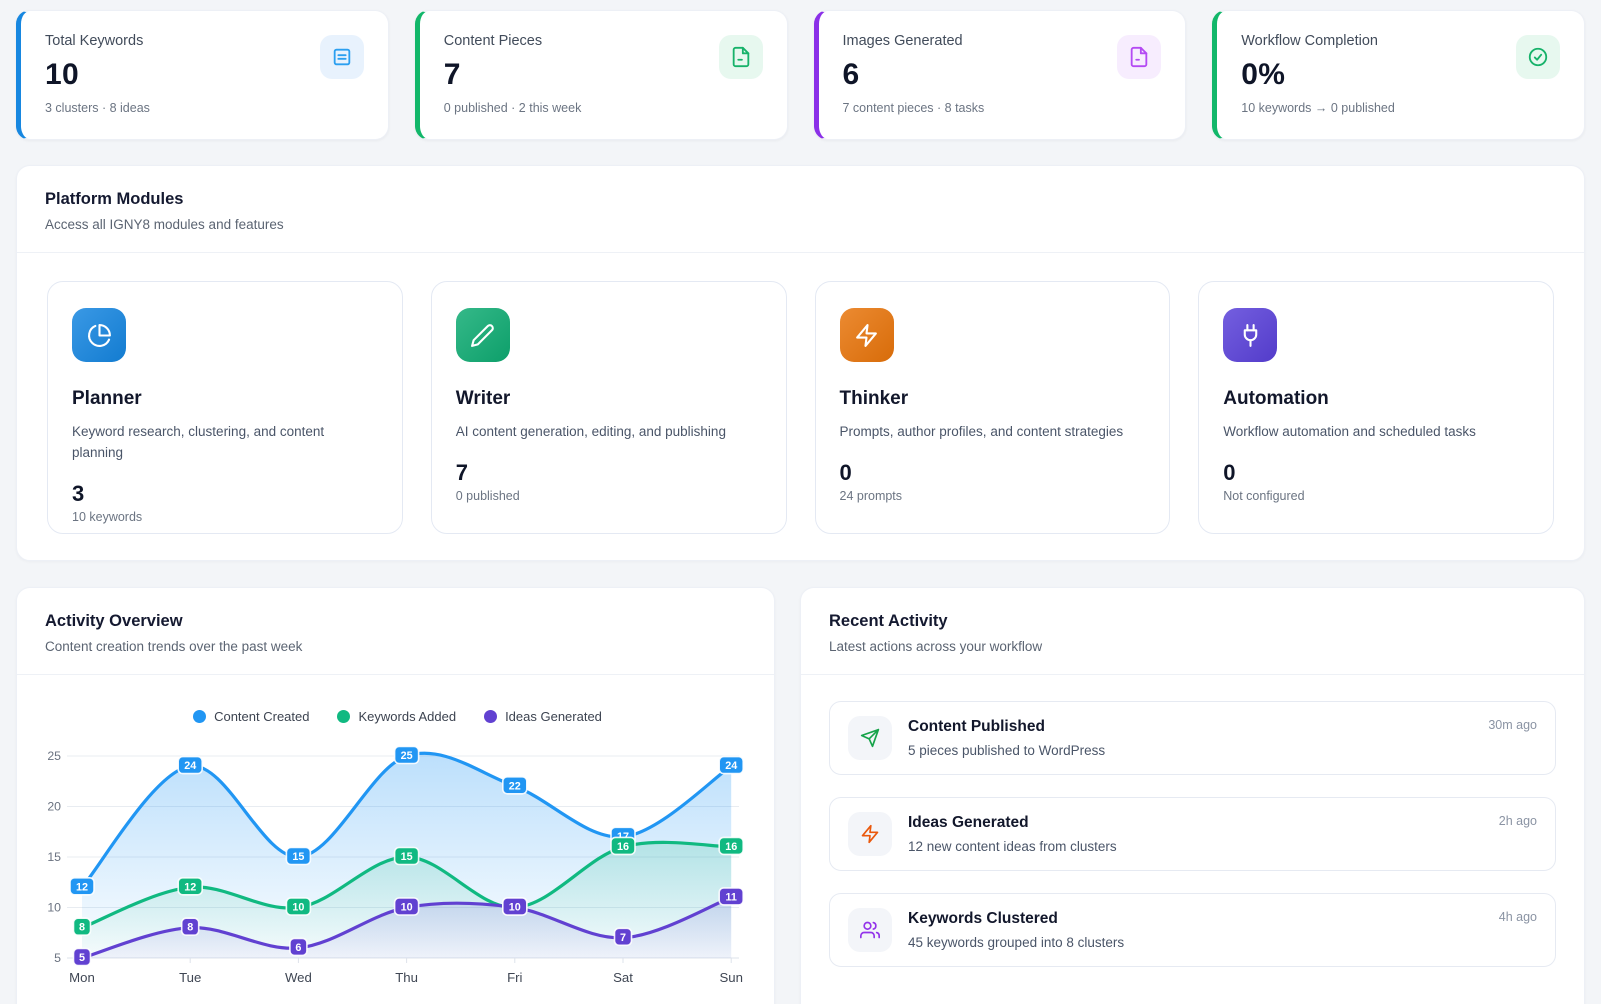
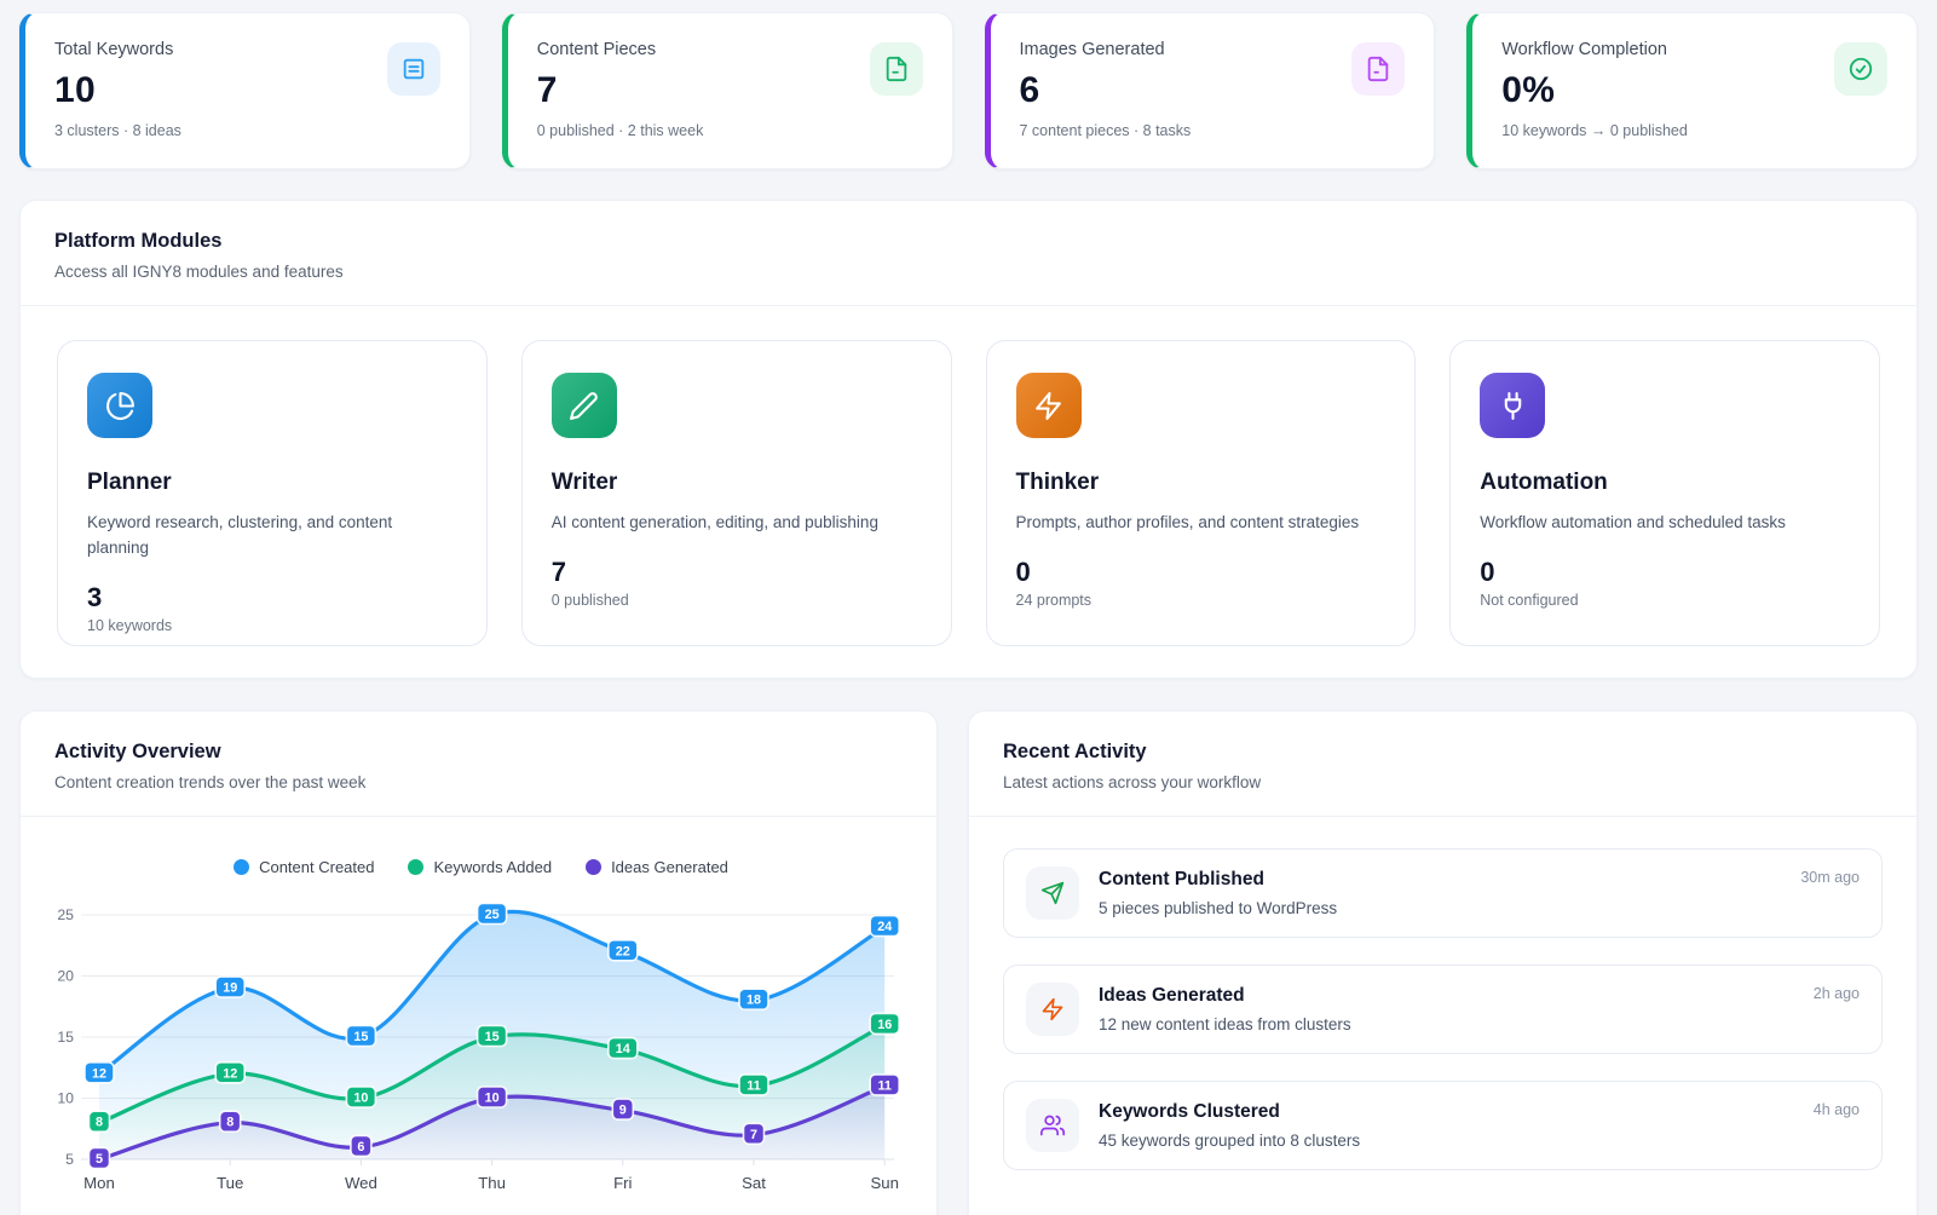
Content Created/Tue: 24 -> 19
Keywords Added/Fri: 10 -> 14
Ideas Generated/Fri: 10 -> 9
Content Created/Sat: 17 -> 18
Keywords Added/Sat: 16 -> 11
